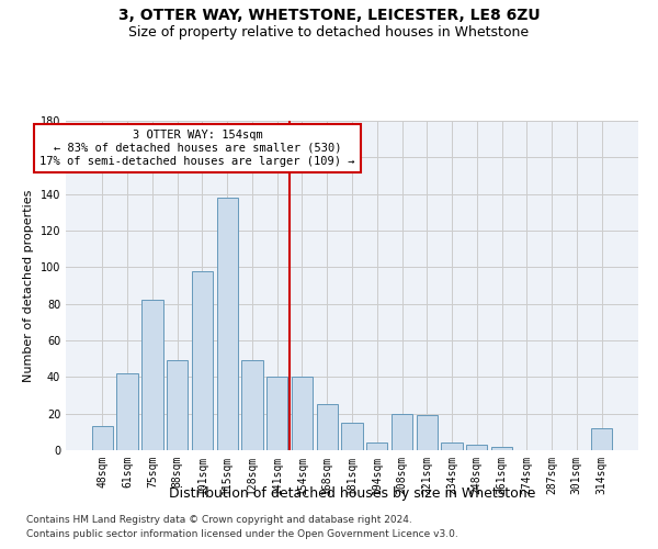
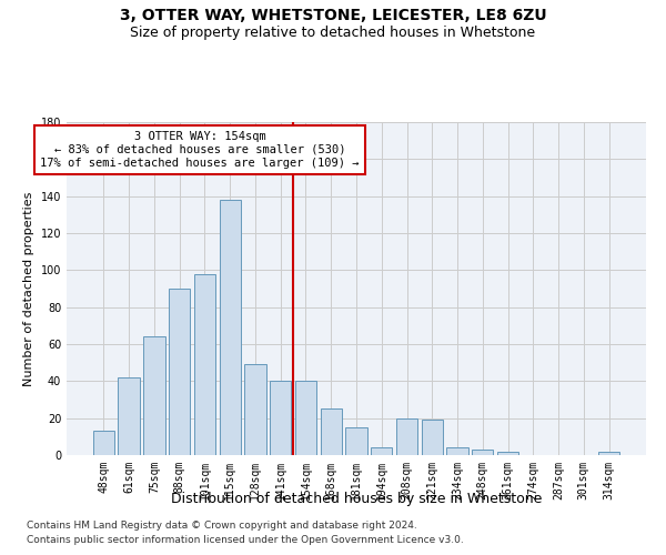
75sqm: 82 -> 64
88sqm: 49 -> 90
314sqm: 12 -> 2
